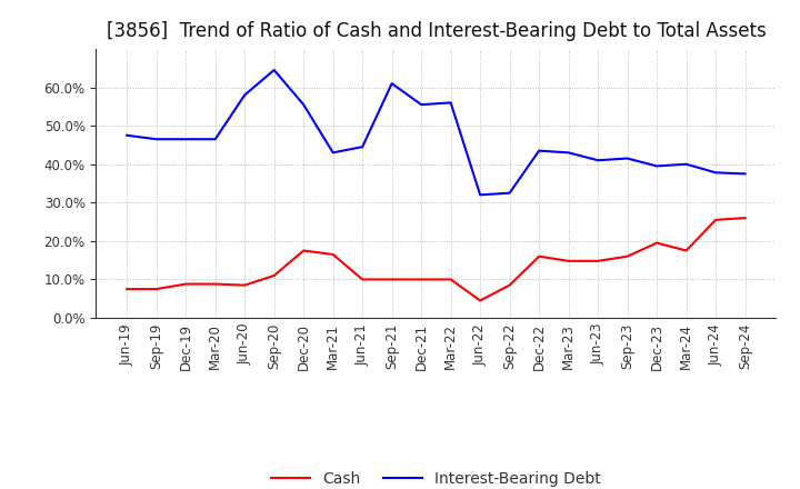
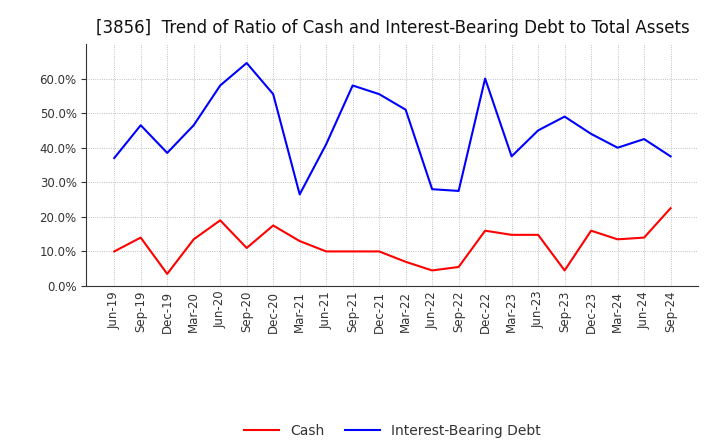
Cash/Jun-19: 7.5% -> 10.0%
Interest-Bearing Debt/Jun-19: 47.5% -> 37.0%
Cash/Sep-19: 7.5% -> 14.0%
Cash/Dec-19: 8.8% -> 3.5%
Interest-Bearing Debt/Dec-19: 46.5% -> 38.5%
Cash/Mar-20: 8.8% -> 13.5%
Cash/Jun-20: 8.5% -> 19.0%
Cash/Mar-21: 16.5% -> 13.0%
Interest-Bearing Debt/Mar-21: 43.0% -> 26.5%
Interest-Bearing Debt/Jun-21: 44.5% -> 41.0%
Interest-Bearing Debt/Sep-21: 61.0% -> 58.0%
Cash/Mar-22: 10.0% -> 7.0%
Interest-Bearing Debt/Mar-22: 56.0% -> 51.0%
Interest-Bearing Debt/Jun-22: 32.0% -> 28.0%
Cash/Sep-22: 8.5% -> 5.5%
Interest-Bearing Debt/Sep-22: 32.5% -> 27.5%
Interest-Bearing Debt/Dec-22: 43.5% -> 60.0%
Interest-Bearing Debt/Mar-23: 43.0% -> 37.5%
Interest-Bearing Debt/Jun-23: 41.0% -> 45.0%
Cash/Sep-23: 16.0% -> 4.5%
Interest-Bearing Debt/Sep-23: 41.5% -> 49.0%
Cash/Dec-23: 19.5% -> 16.0%
Interest-Bearing Debt/Dec-23: 39.5% -> 44.0%
Cash/Mar-24: 17.5% -> 13.5%
Cash/Jun-24: 25.5% -> 14.0%
Interest-Bearing Debt/Jun-24: 37.8% -> 42.5%
Cash/Sep-24: 26.0% -> 22.5%
